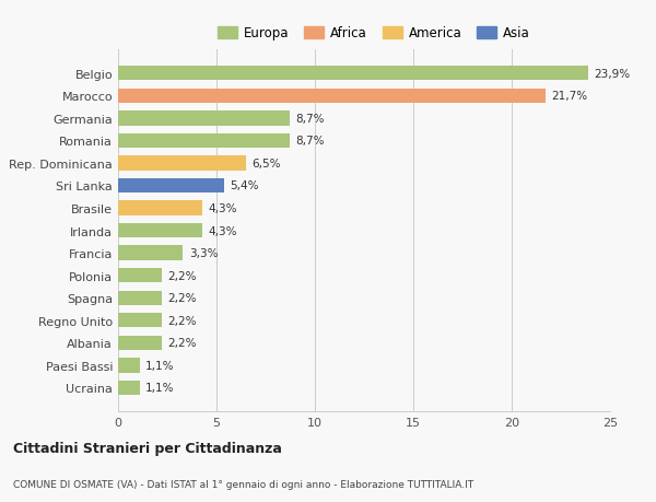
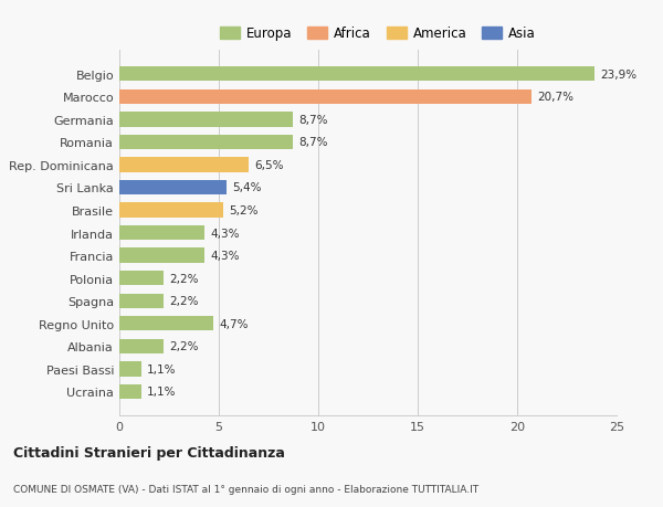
Marocco: 21,7% -> 20,7%
Brasile: 4,3% -> 5,2%
Francia: 3,3% -> 4,3%
Regno Unito: 2,2% -> 4,7%
